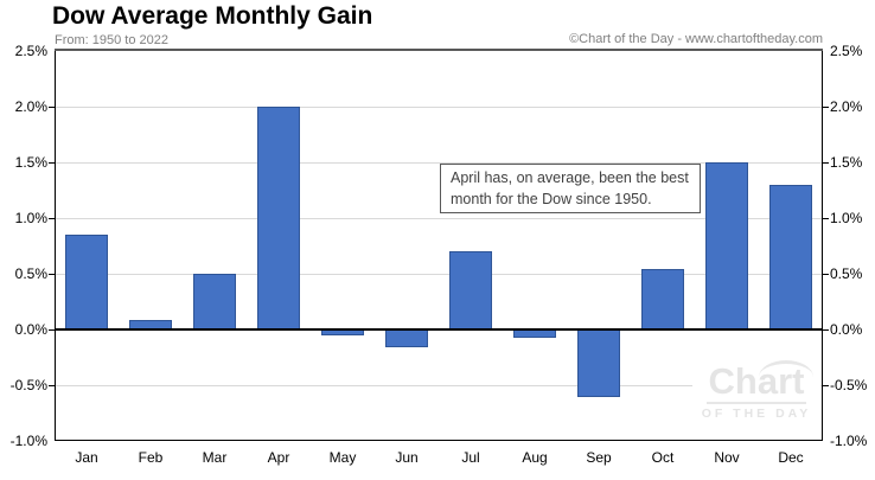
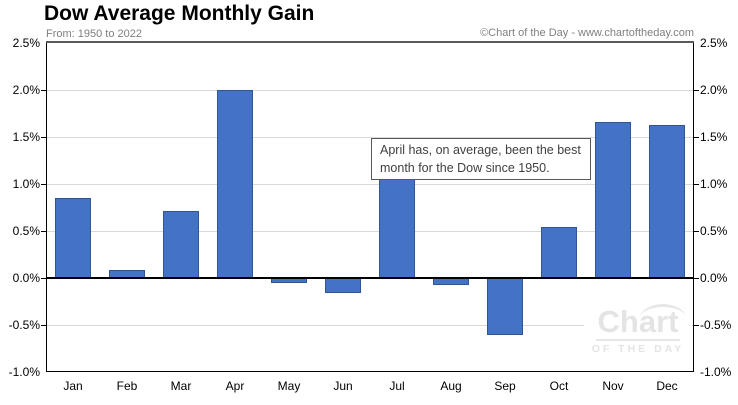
Mar: 0.5% -> 0.7%
Jul: 0.7% -> 1.2%
Nov: 1.5% -> 1.7%
Dec: 1.3% -> 1.6%
